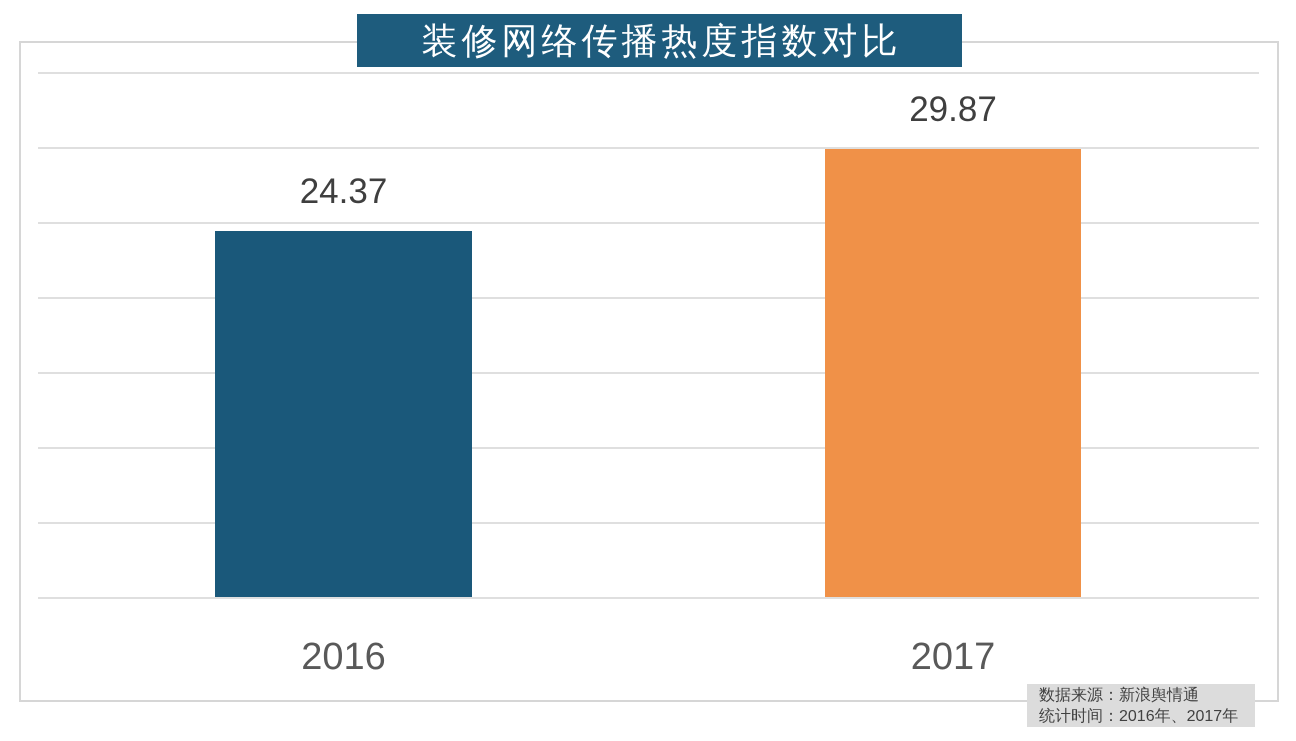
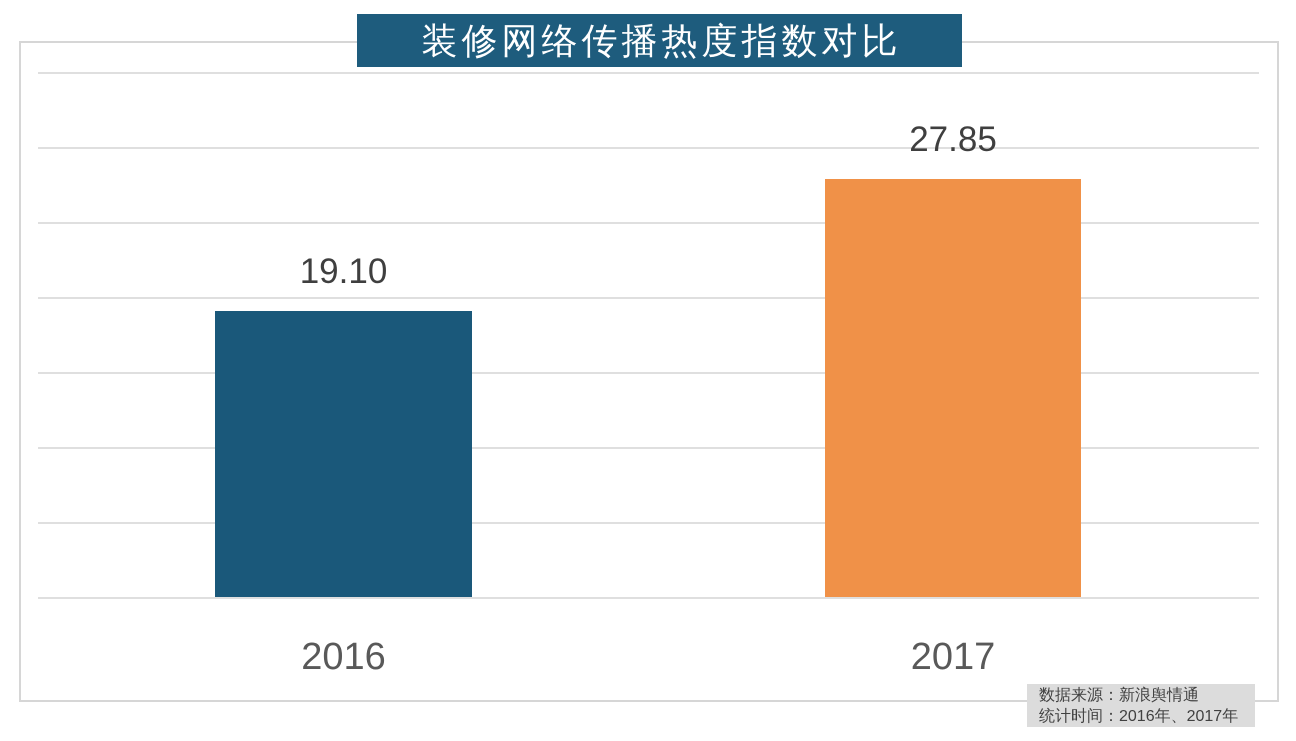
2016: 24.37 -> 19.10
2017: 29.87 -> 27.85
